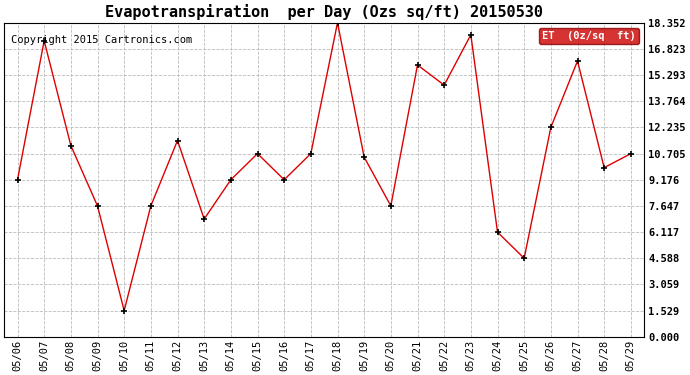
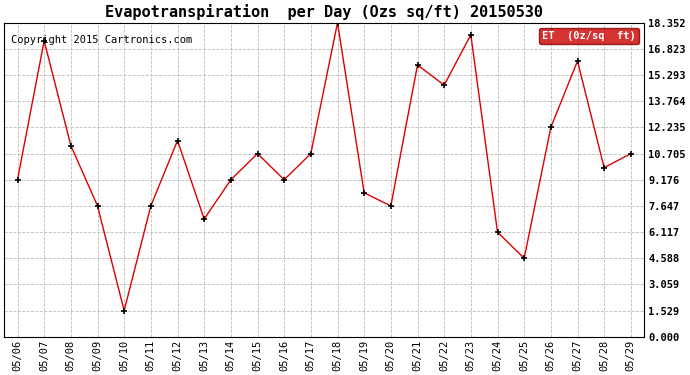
05/19: 10.5 -> 8.4
